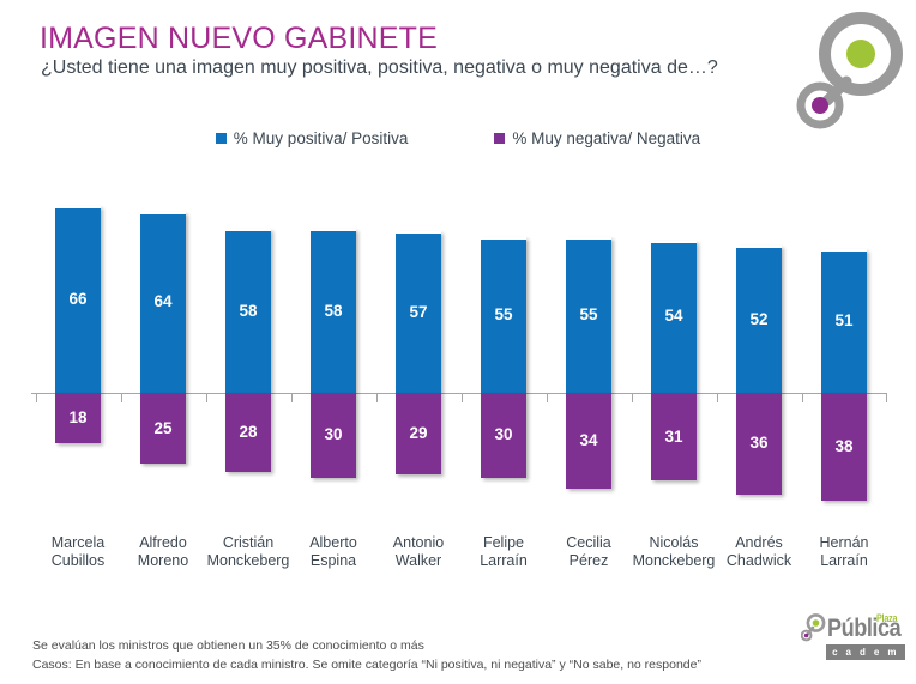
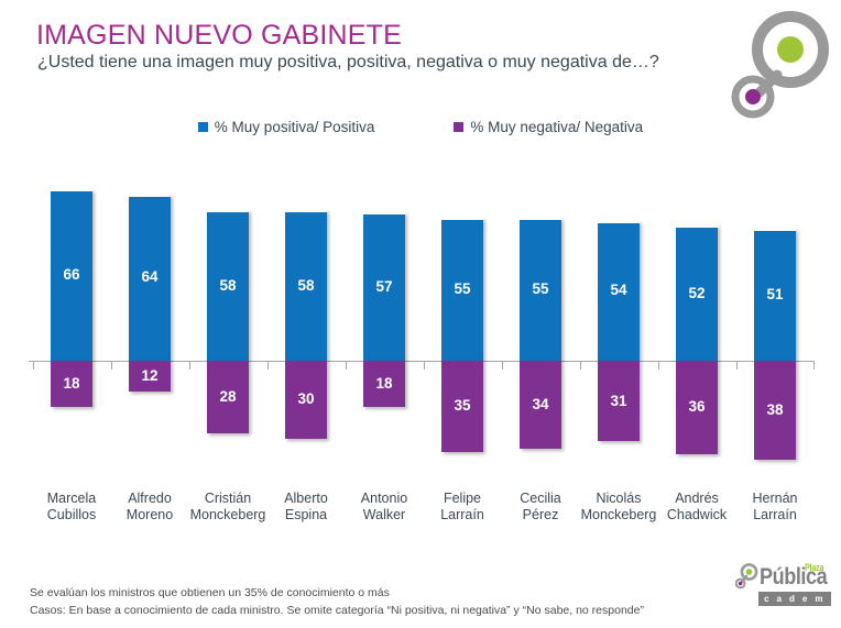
% Muy negativa/ Negativa/Alfredo Moreno: 25 -> 12
% Muy negativa/ Negativa/Antonio Walker: 29 -> 18
% Muy negativa/ Negativa/Felipe Larraín: 30 -> 35
